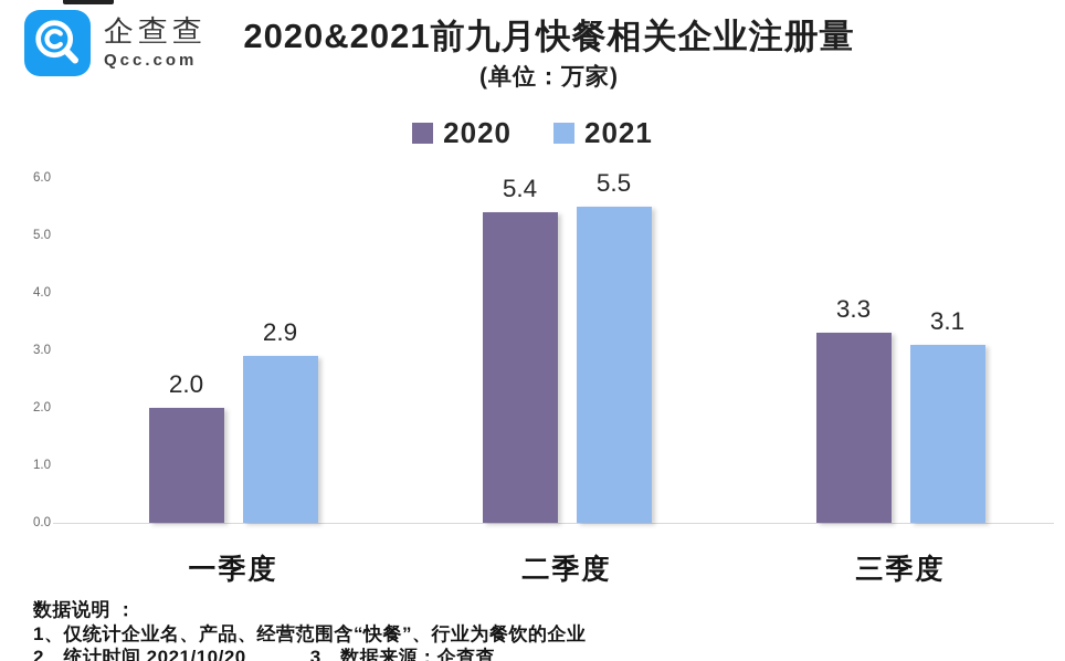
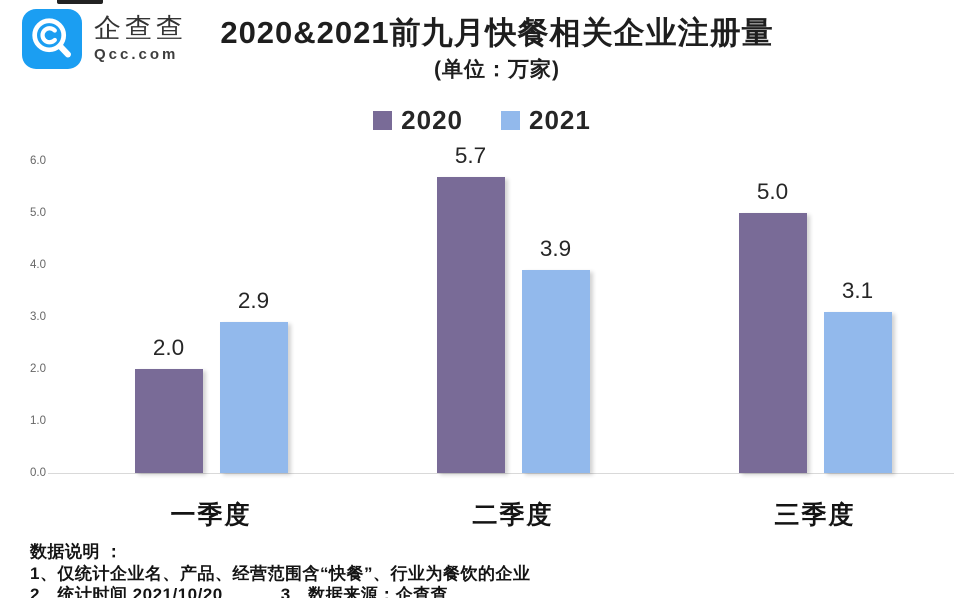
2020/二季度: 5.4 -> 5.7
2021/二季度: 5.5 -> 3.9
2020/三季度: 3.3 -> 5.0
